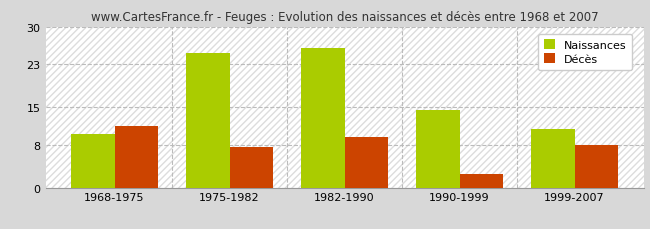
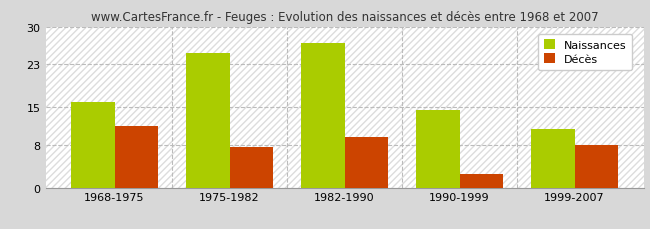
Naissances/1968-1975: 10.0 -> 16.0
Naissances/1982-1990: 26.0 -> 27.0
